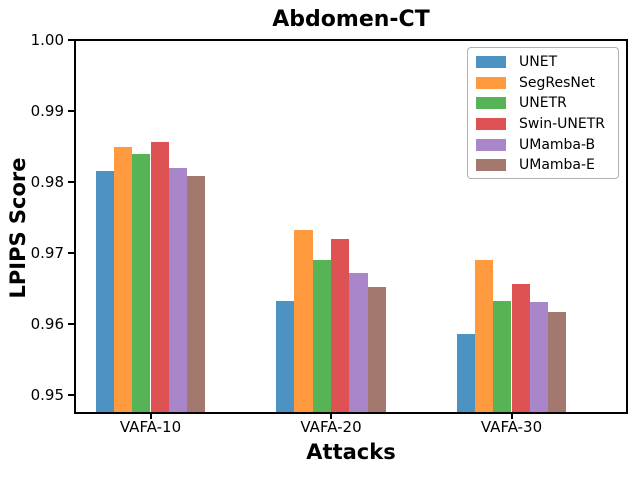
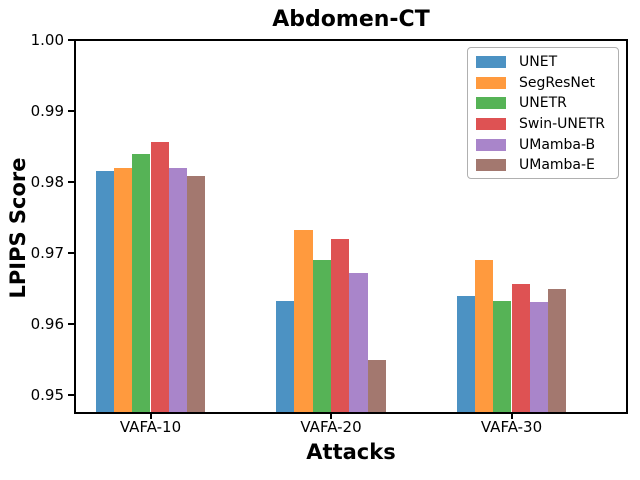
SegResNet/VAFA-10: 0.985 -> 0.982
UMamba-E/VAFA-20: 0.965 -> 0.955
UNET/VAFA-30: 0.959 -> 0.964
UMamba-E/VAFA-30: 0.962 -> 0.965
